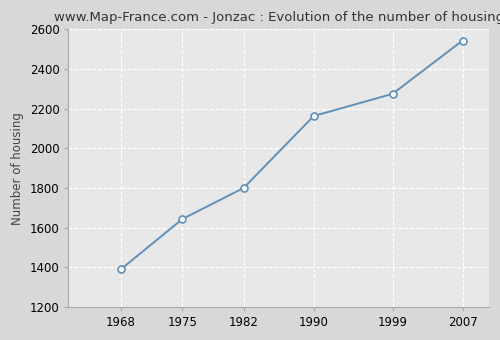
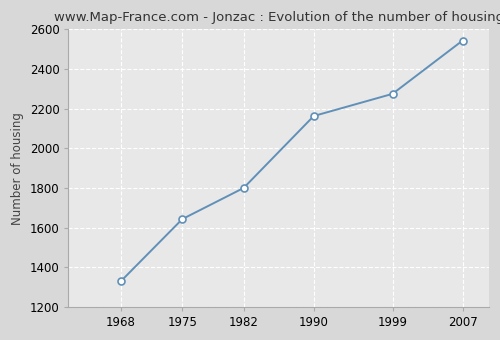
1968: 1390 -> 1330
